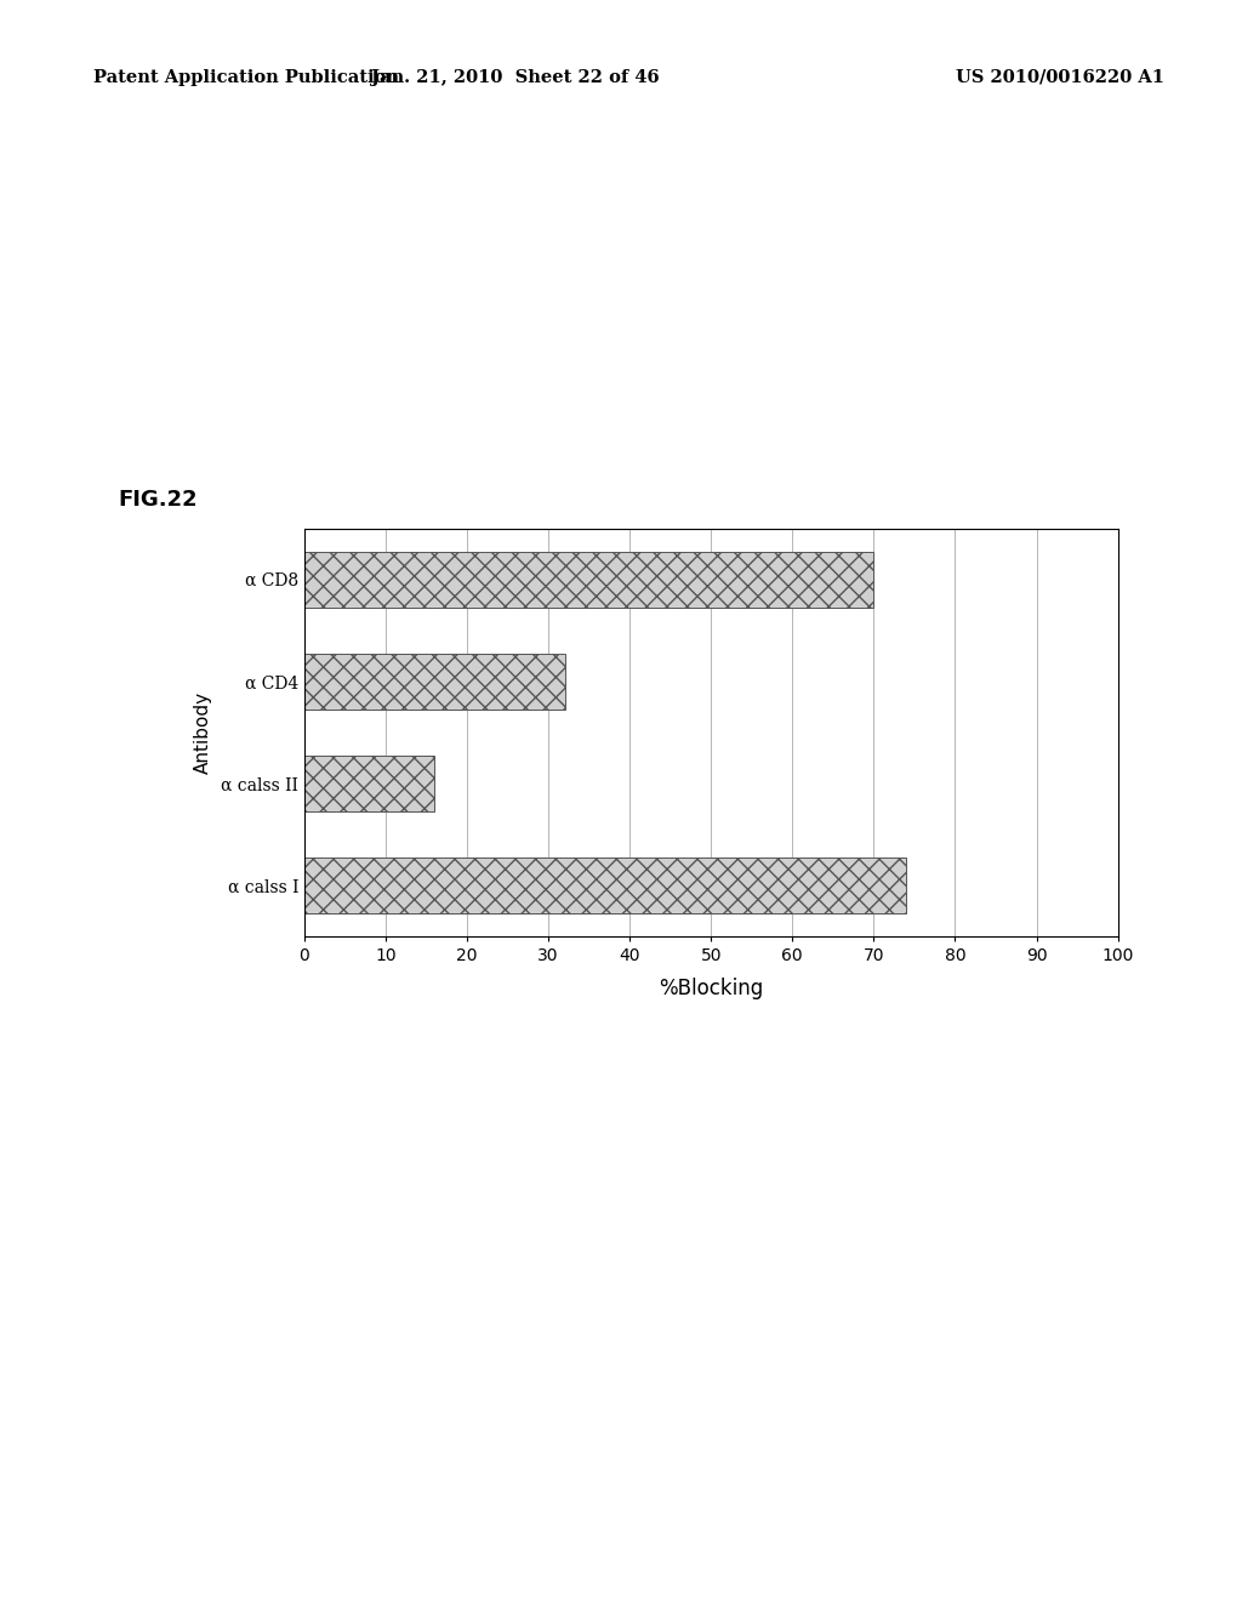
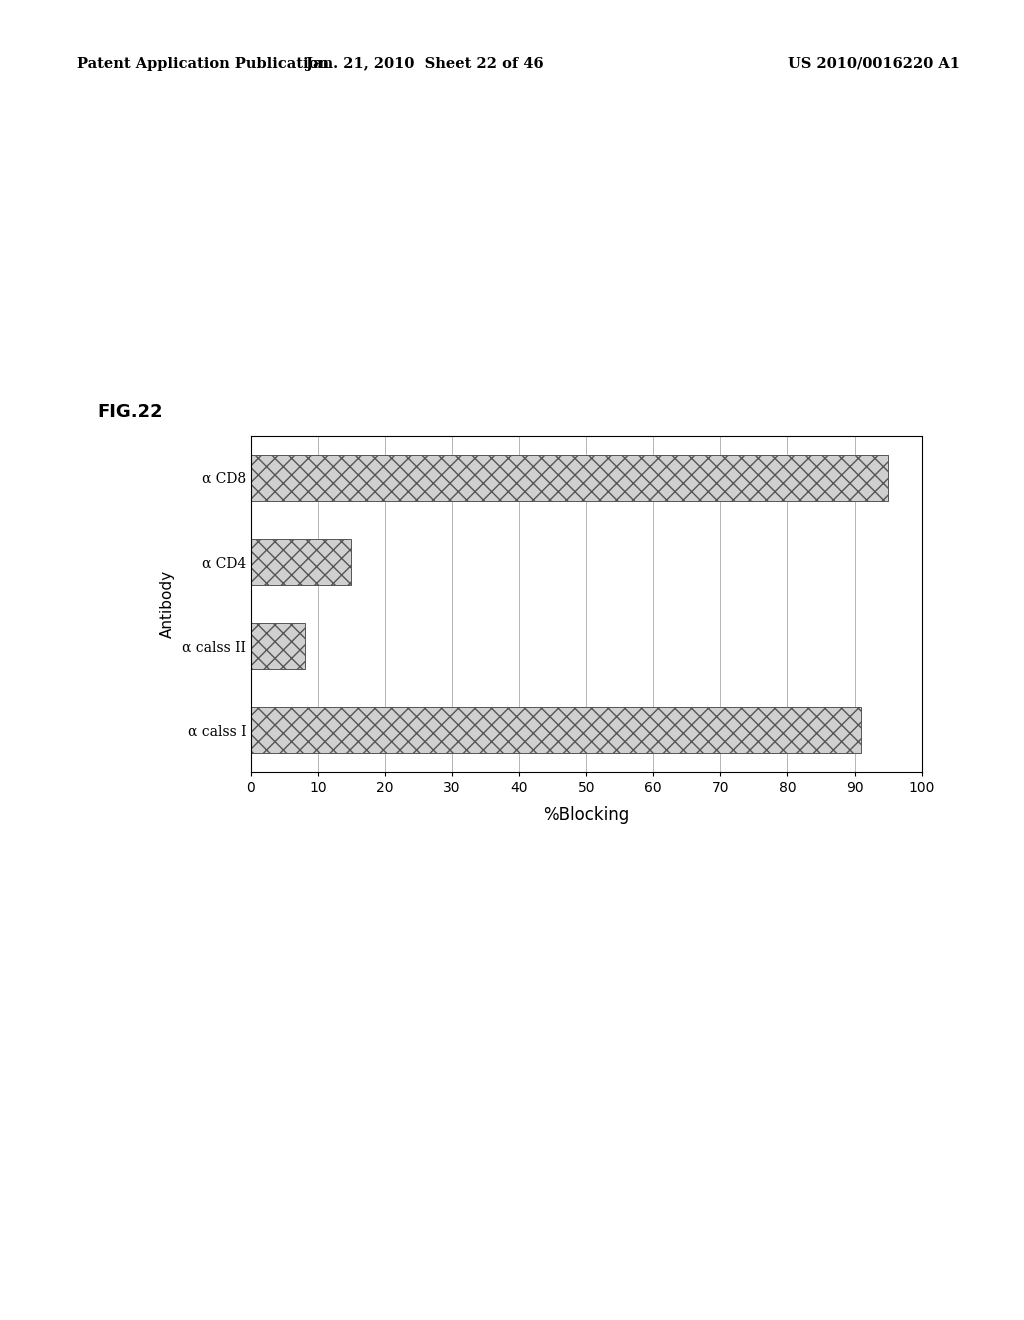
α CD8: 70 -> 95
α CD4: 32 -> 15
α calss II: 16 -> 8
α calss I: 74 -> 91
